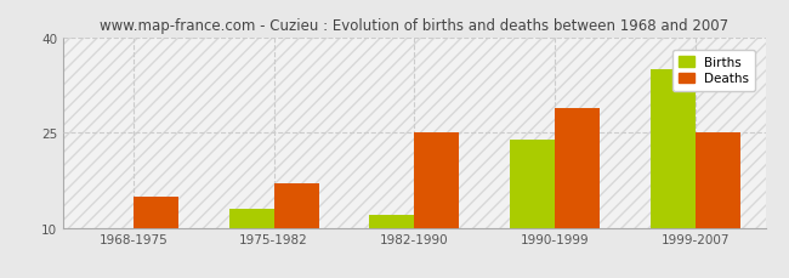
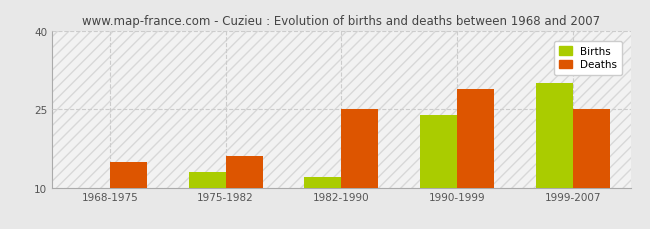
Deaths/1975-1982: 17 -> 16
Births/1999-2007: 35 -> 30
